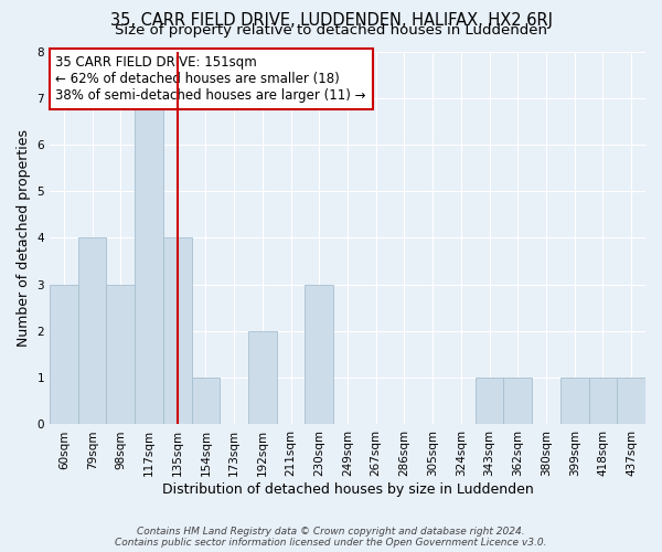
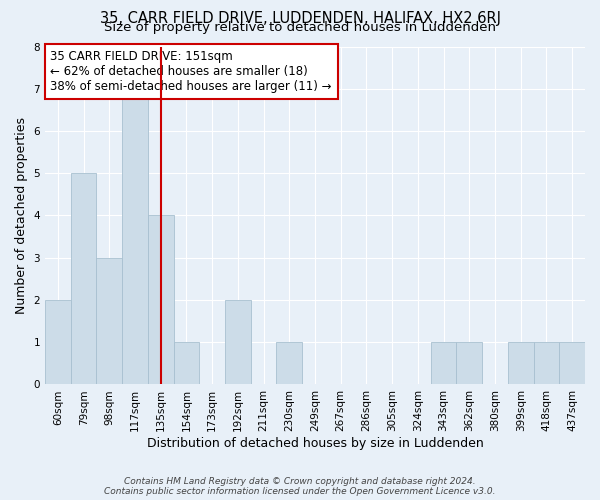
60sqm: 3 -> 2
79sqm: 4 -> 5
230sqm: 3 -> 1
